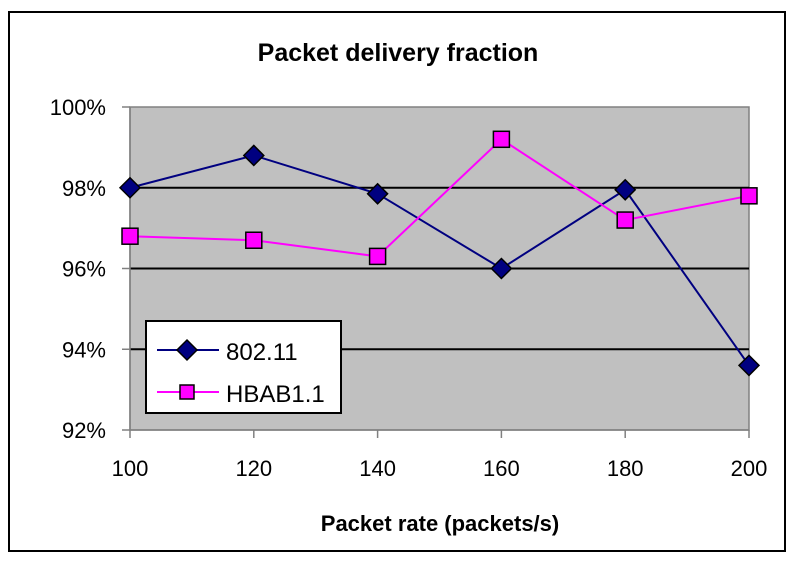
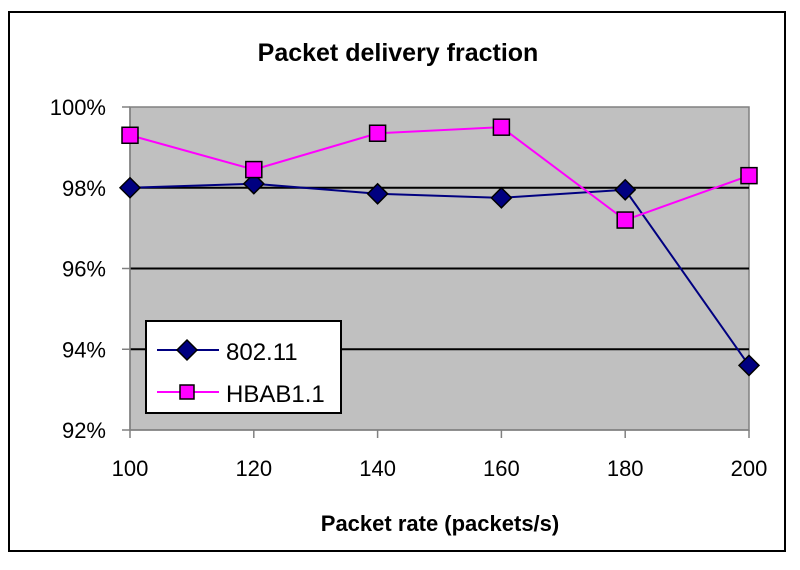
HBAB1.1/100: 96.8% -> 99.3%
802.11/120: 98.8% -> 98.1%
HBAB1.1/120: 96.7% -> 98.5%
HBAB1.1/140: 96.3% -> 99.3%
802.11/160: 96.0% -> 97.8%
HBAB1.1/160: 99.2% -> 99.5%
HBAB1.1/200: 97.8% -> 98.3%
